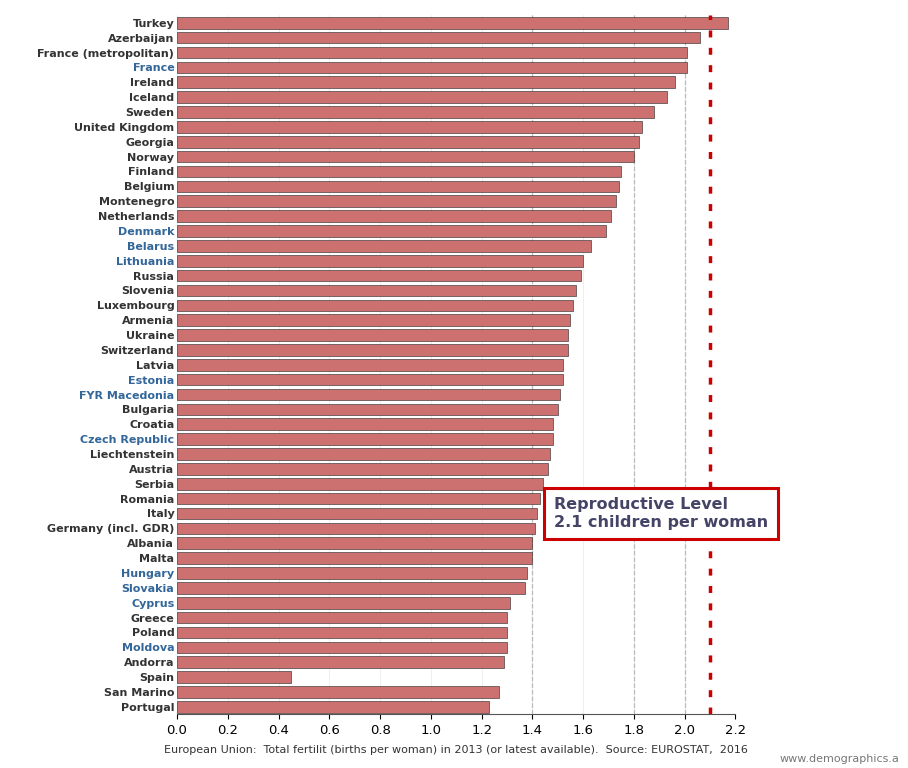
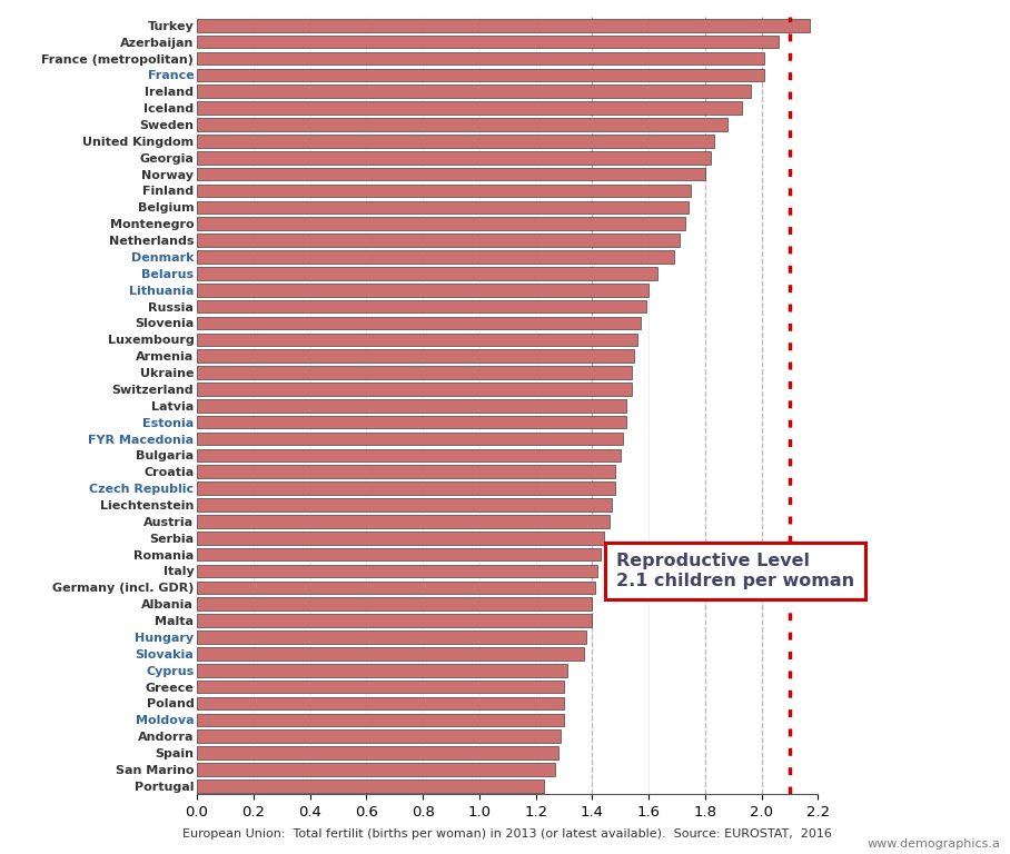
Spain: 0.45 -> 1.28
